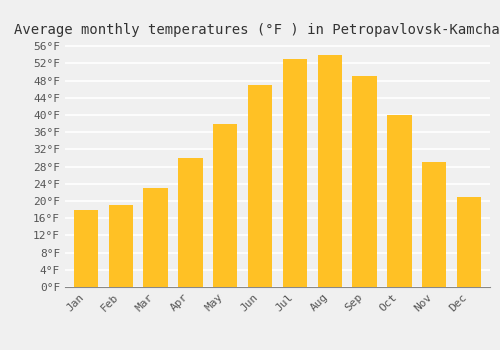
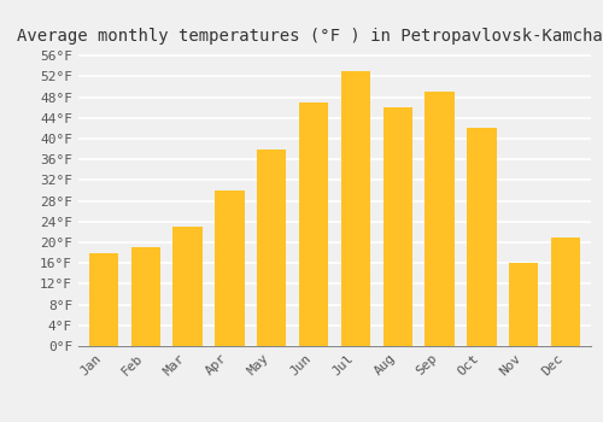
Aug: 54°F -> 46°F
Oct: 40°F -> 42°F
Nov: 29°F -> 16°F
